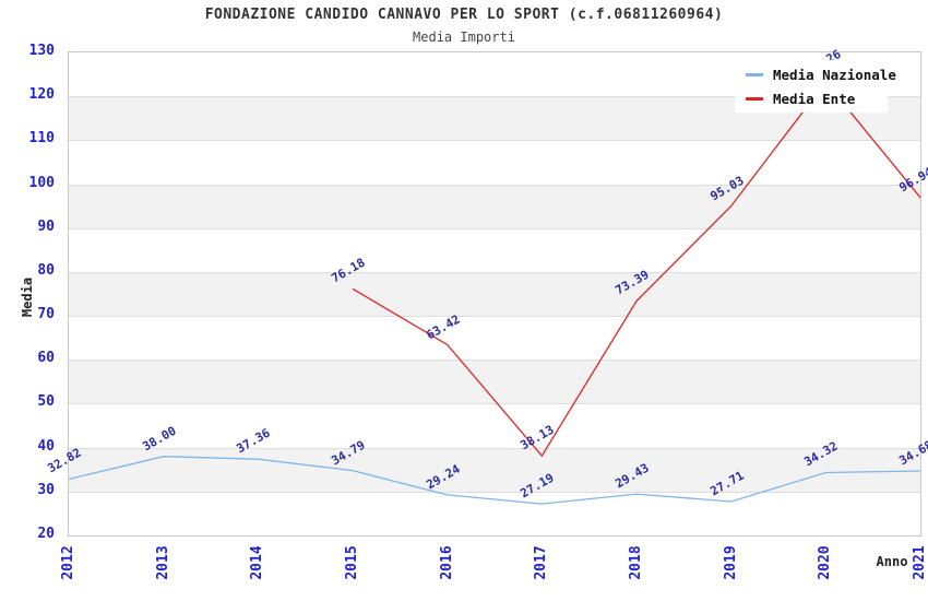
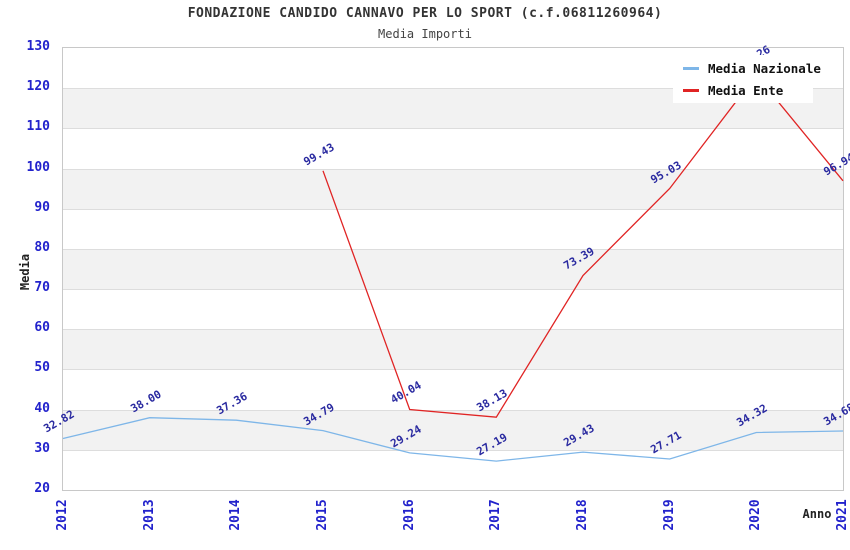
Media Ente/2015: 76.18 -> 99.43
Media Ente/2016: 63.42 -> 40.04
